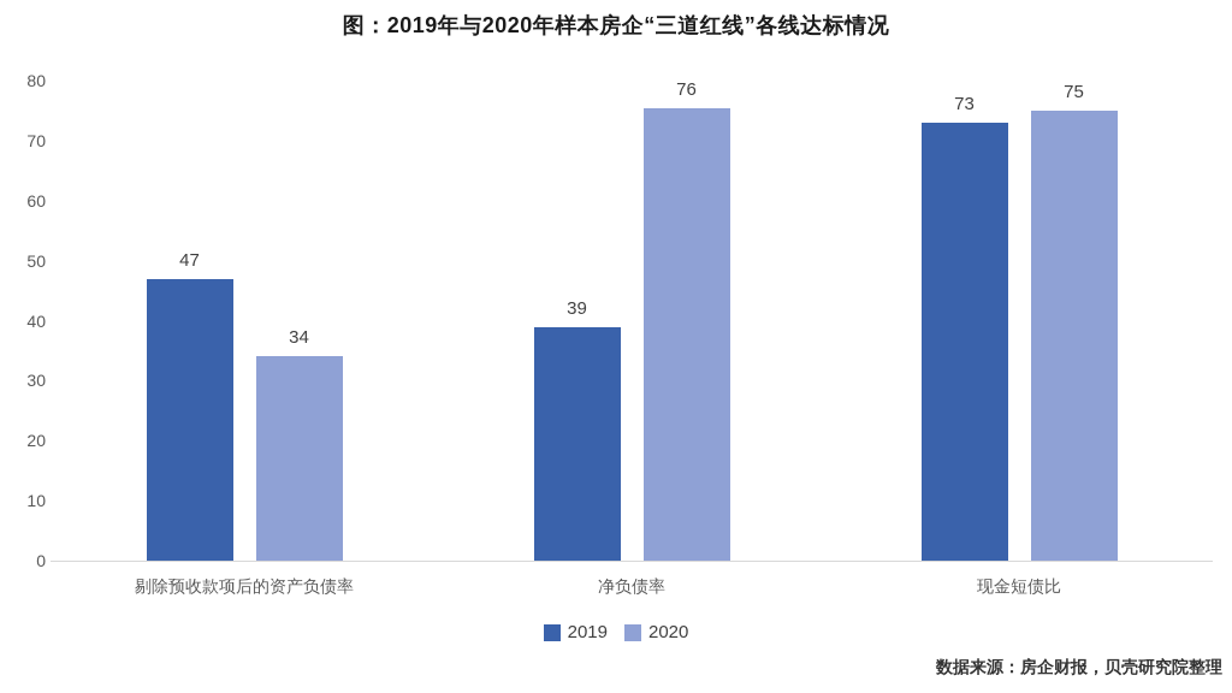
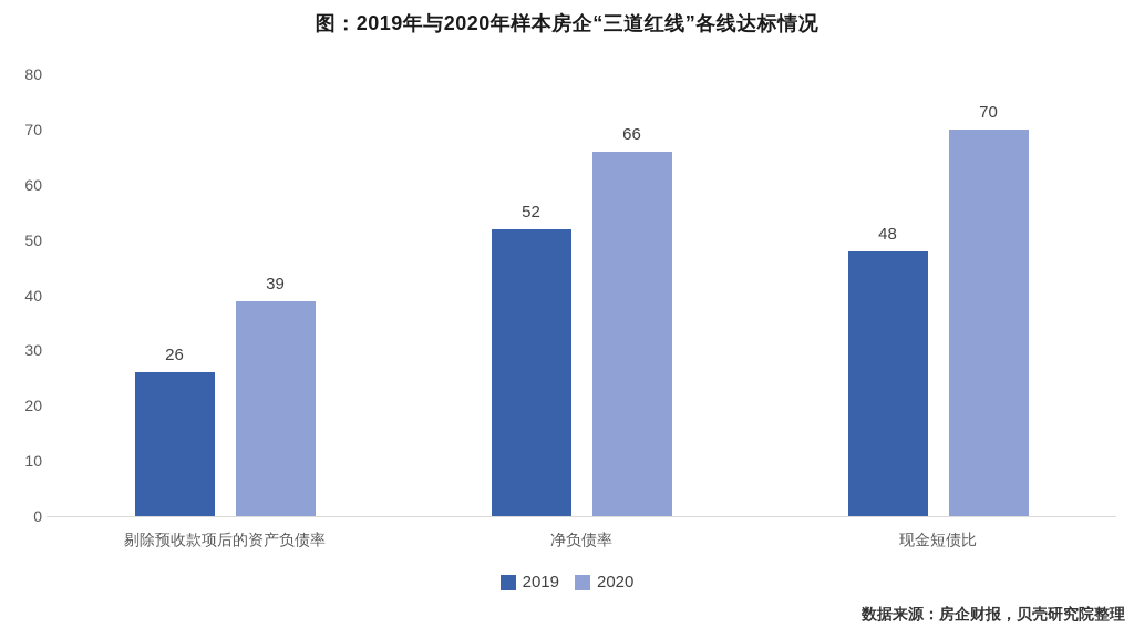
2019/剔除预收款项后的资产负债率: 47 -> 26
2020/剔除预收款项后的资产负债率: 34 -> 39
2019/净负债率: 39 -> 52
2020/净负债率: 76 -> 66
2019/现金短债比: 73 -> 48
2020/现金短债比: 75 -> 70
